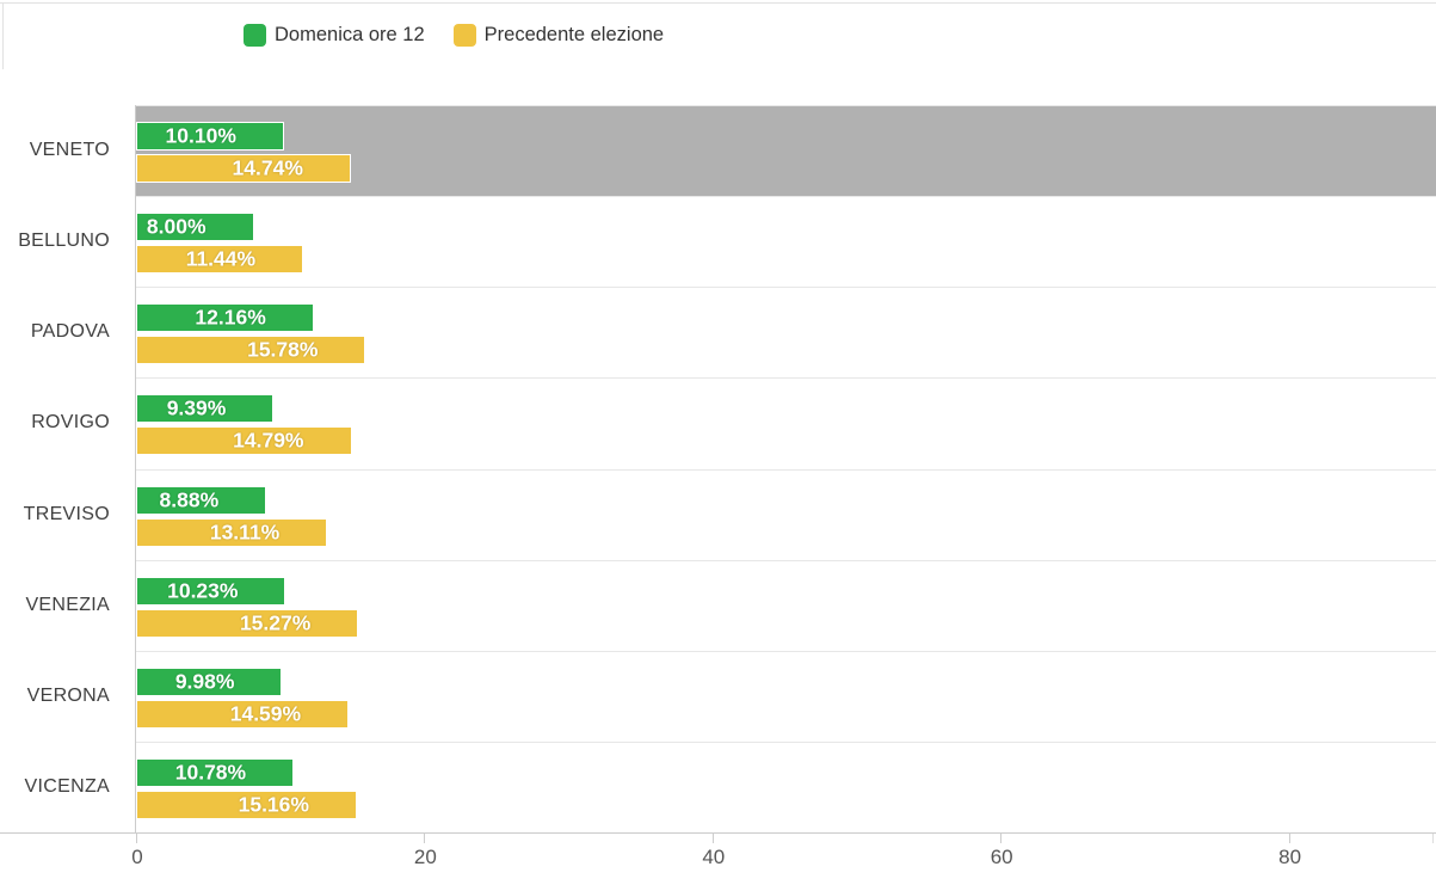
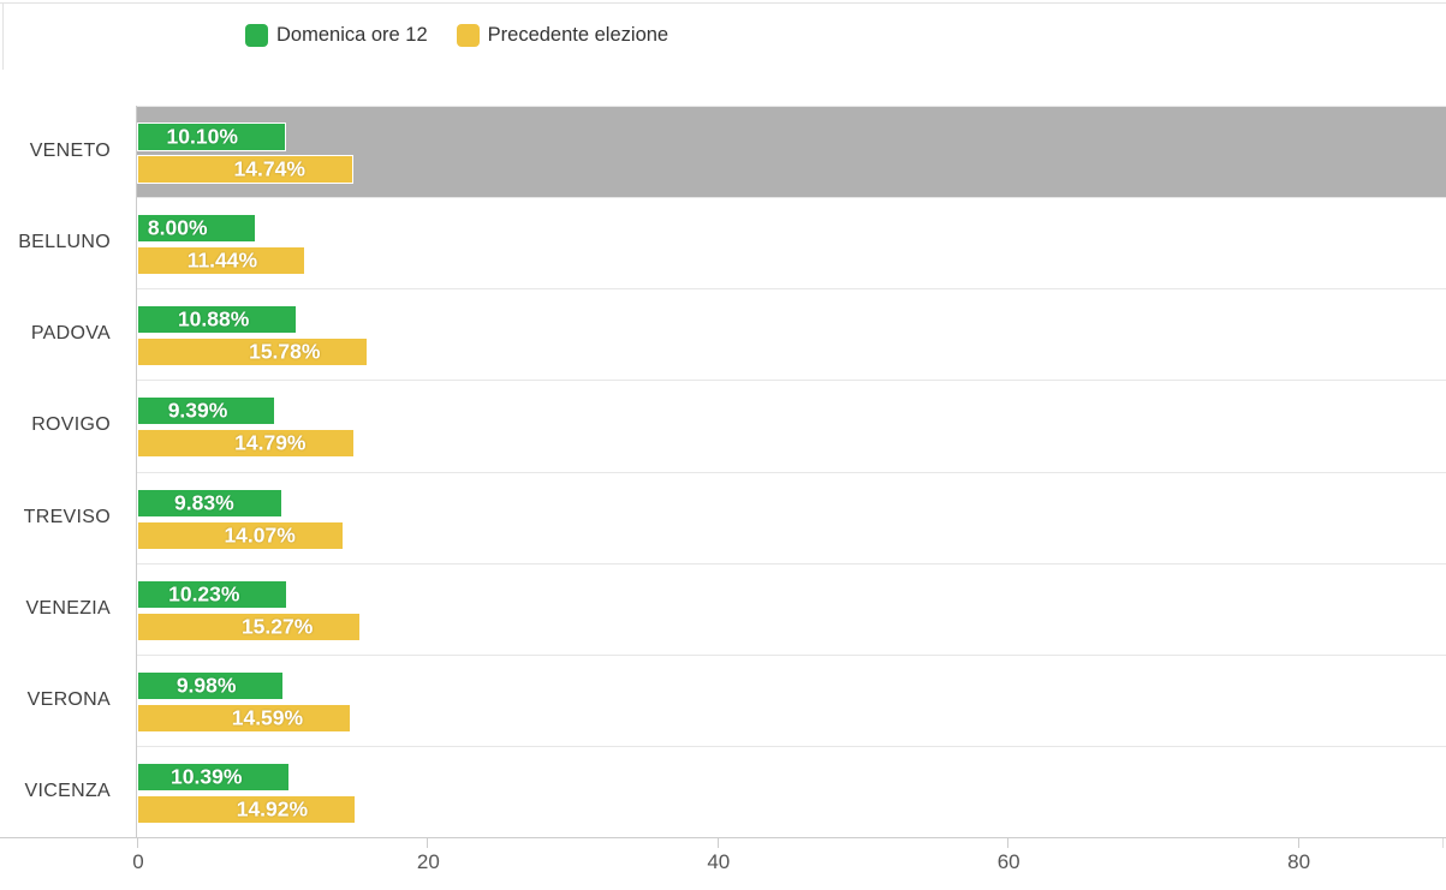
Domenica ore 12/PADOVA: 12.16% -> 10.88%
Domenica ore 12/TREVISO: 8.88% -> 9.83%
Precedente elezione/TREVISO: 13.11% -> 14.07%
Domenica ore 12/VICENZA: 10.78% -> 10.39%
Precedente elezione/VICENZA: 15.16% -> 14.92%
